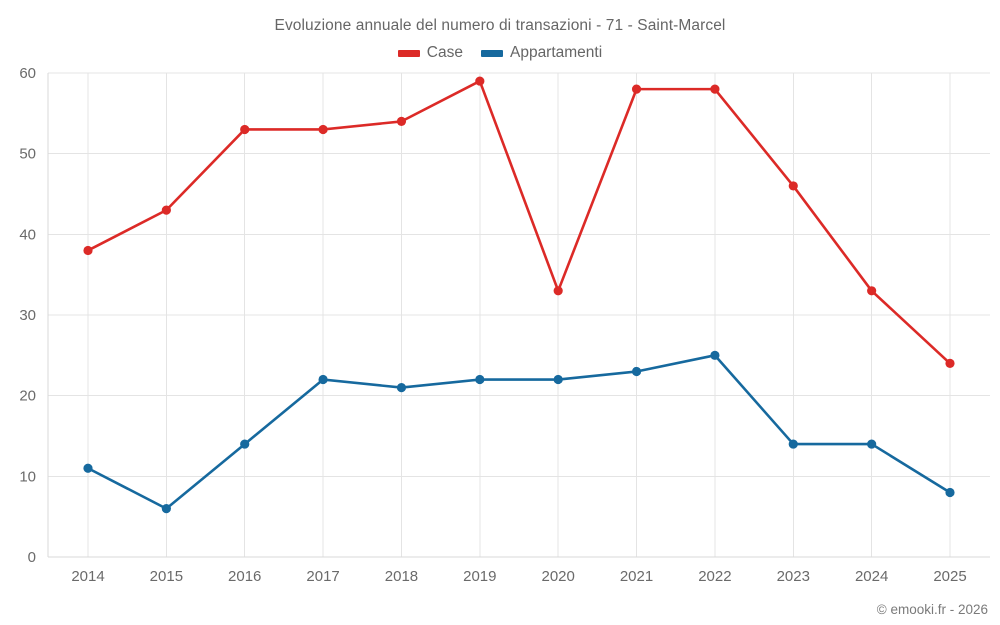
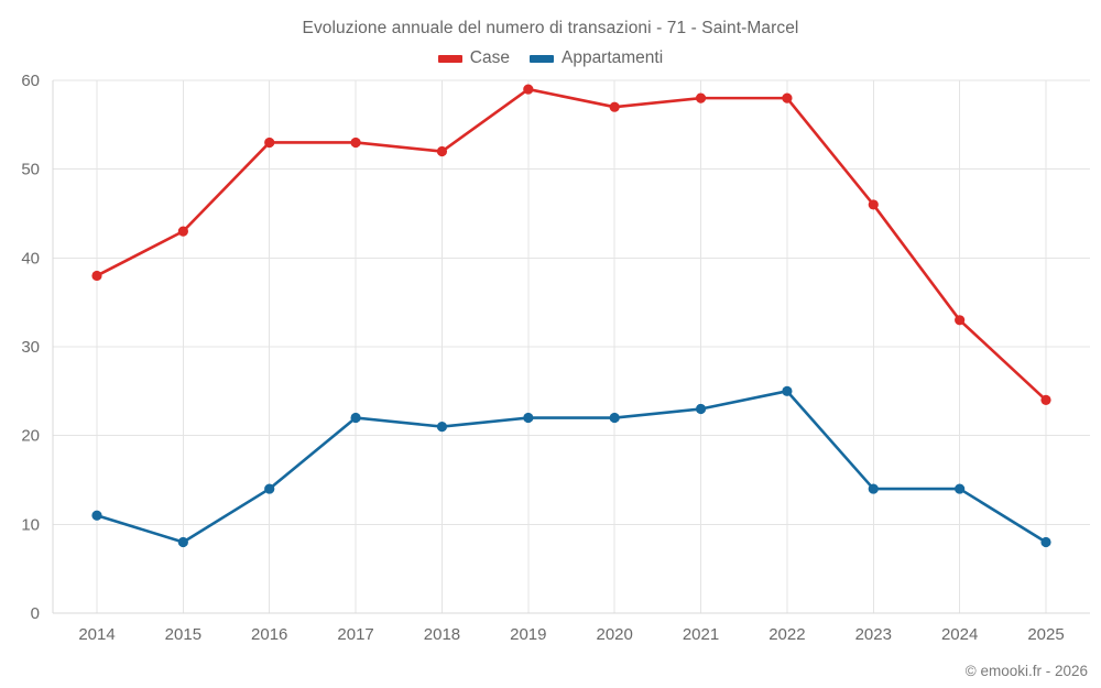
Appartamenti/2015: 6 -> 8
Case/2018: 54 -> 52
Case/2020: 33 -> 57
